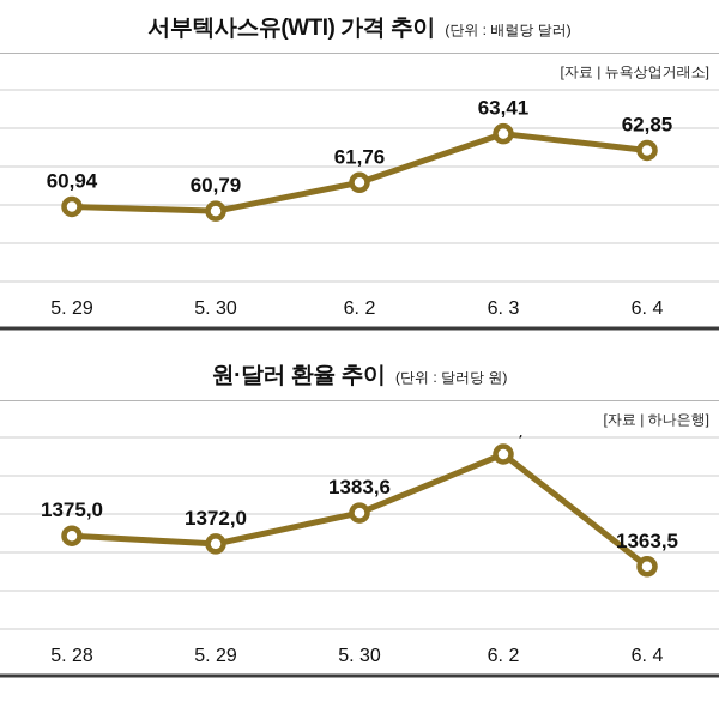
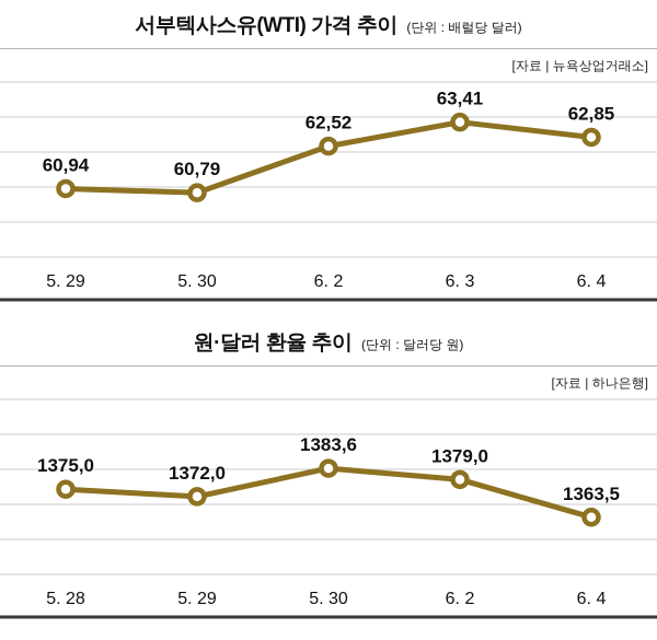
서부텍사스유(WTI) 가격 추이/6. 2: 61,76 -> 62,52
원·달러 환율 추이/6. 2: 1405,7 -> 1379,0
